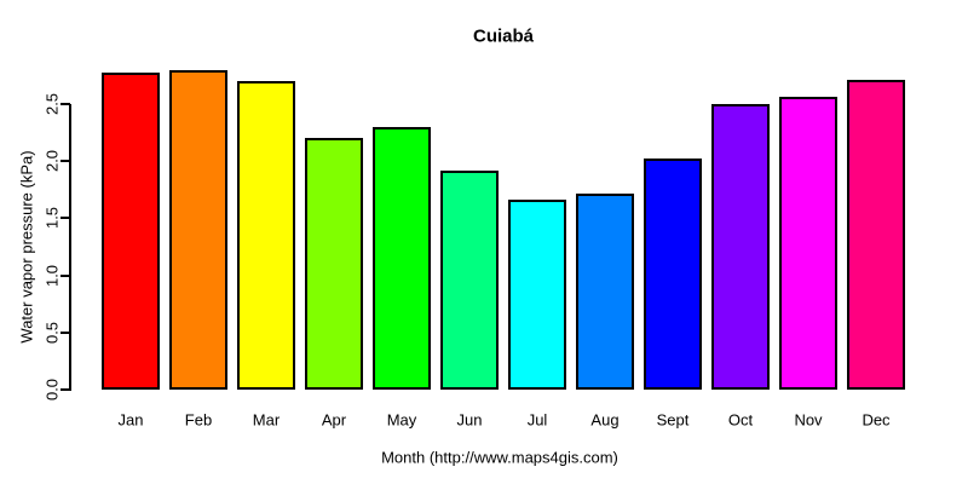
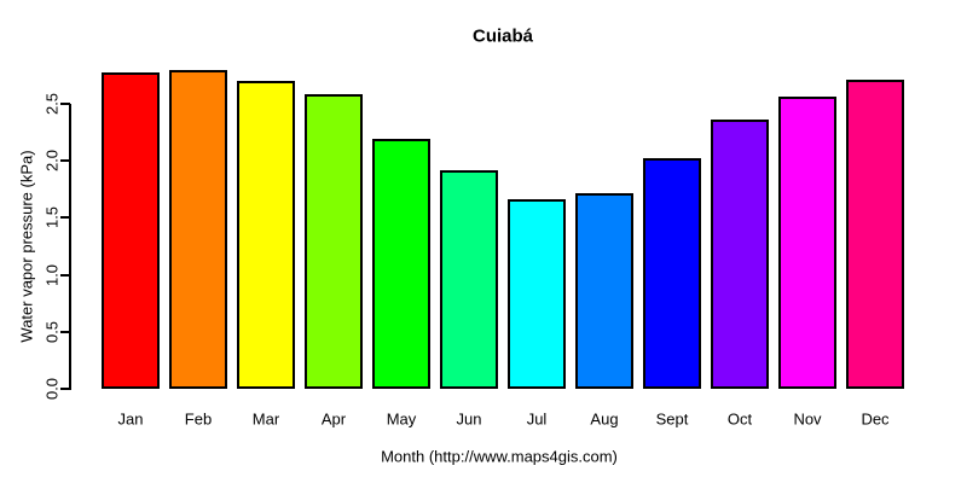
Apr: 2.2 -> 2.6
May: 2.3 -> 2.2
Oct: 2.5 -> 2.4
